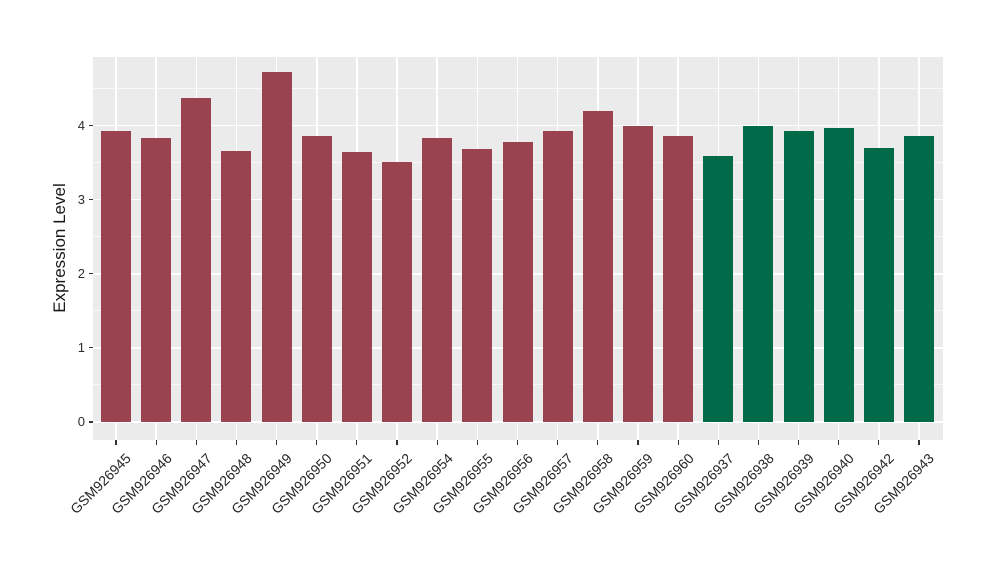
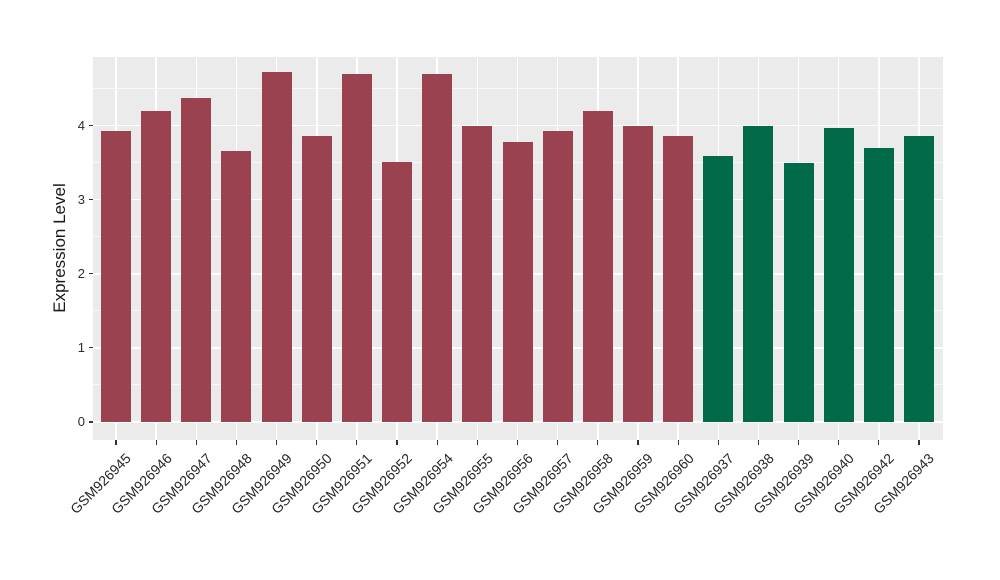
GSM926946: 3.8 -> 4.2
GSM926951: 3.6 -> 4.7
GSM926954: 3.8 -> 4.7
GSM926955: 3.7 -> 4.0
GSM926939: 3.9 -> 3.5
